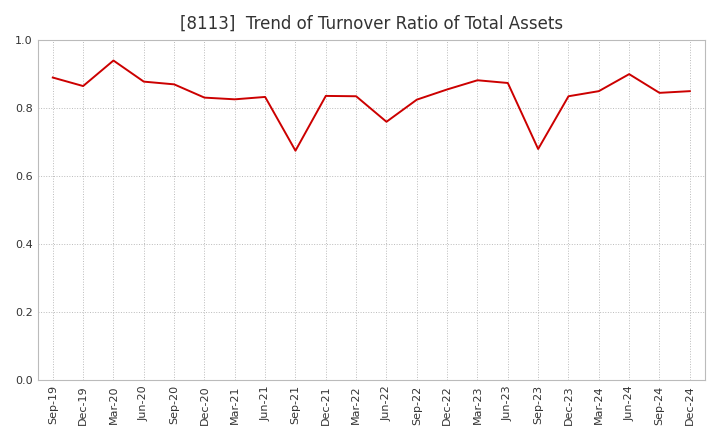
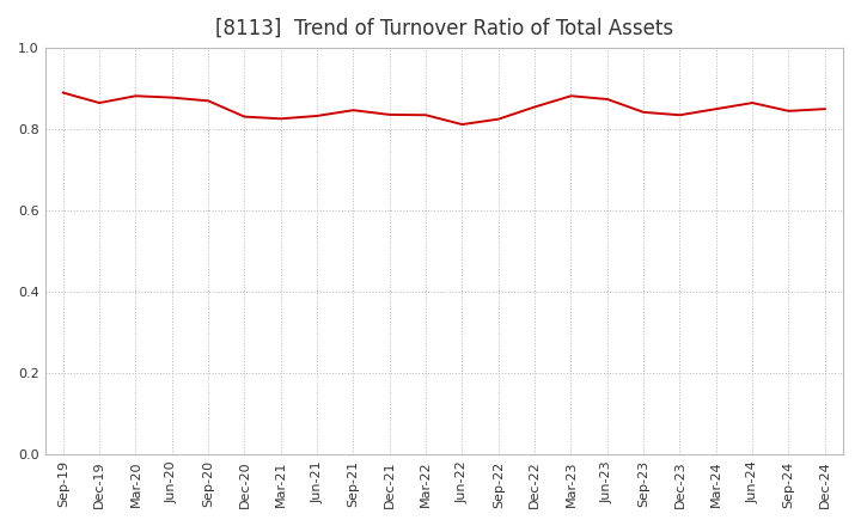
Mar-20: 0.940 -> 0.882
Sep-21: 0.675 -> 0.847
Jun-22: 0.760 -> 0.812
Sep-23: 0.680 -> 0.842
Jun-24: 0.900 -> 0.865
